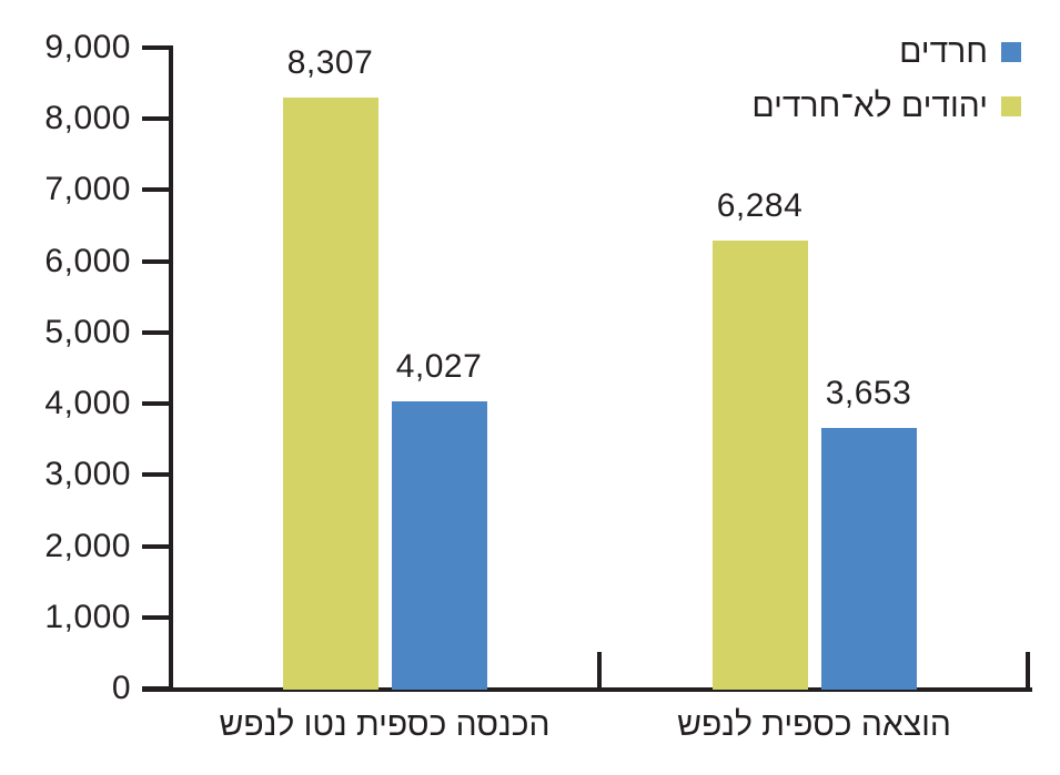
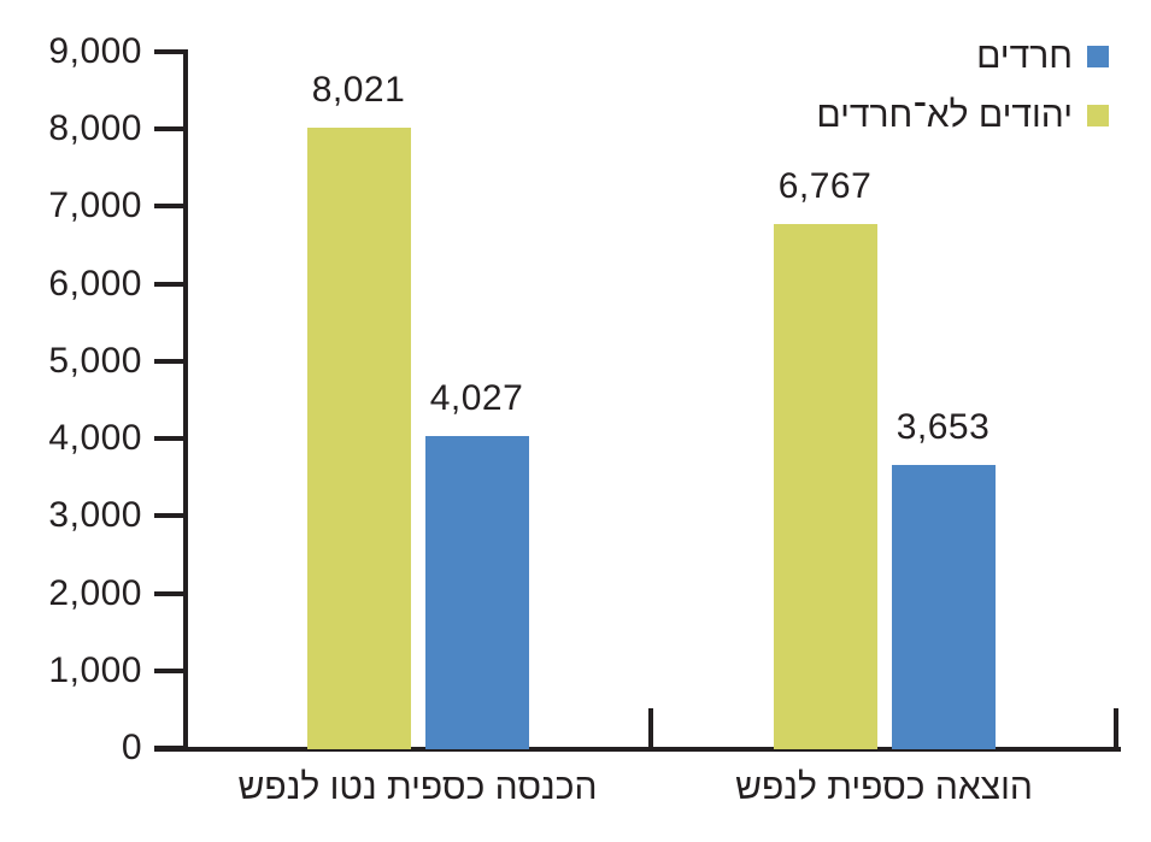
יהודים לא־חרדים/הכנסה כספית נטו לנפש: 8,307 -> 8,021
יהודים לא־חרדים/הוצאה כספית לנפש: 6,284 -> 6,767
